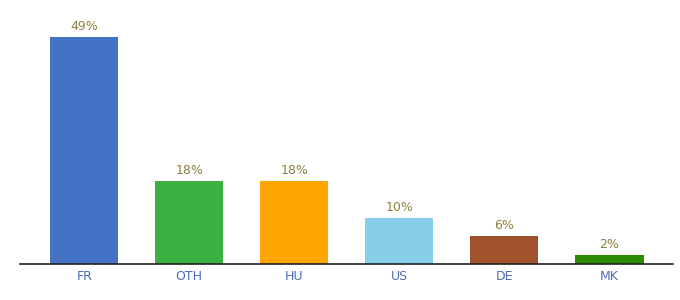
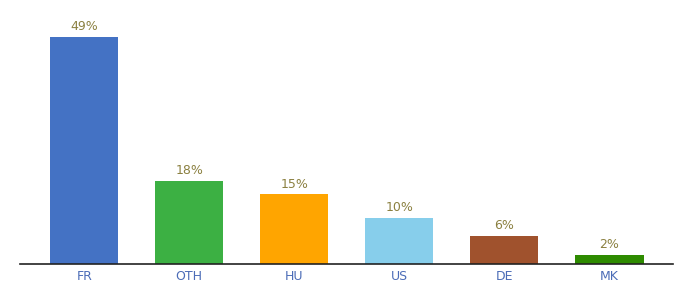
HU: 18% -> 15%
